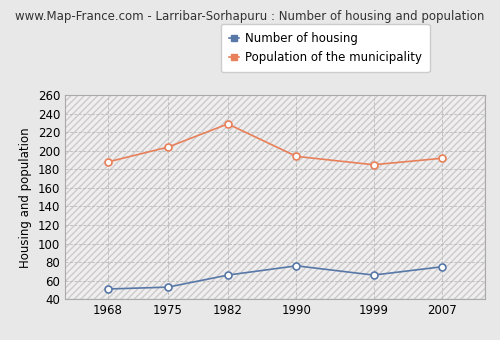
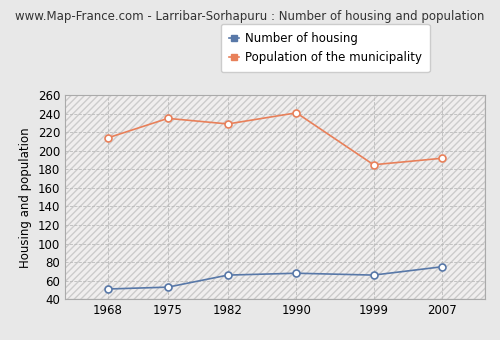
Population of the municipality/1968: 188 -> 214
Population of the municipality/1975: 204 -> 235
Number of housing/1990: 76 -> 68
Population of the municipality/1990: 194 -> 241
